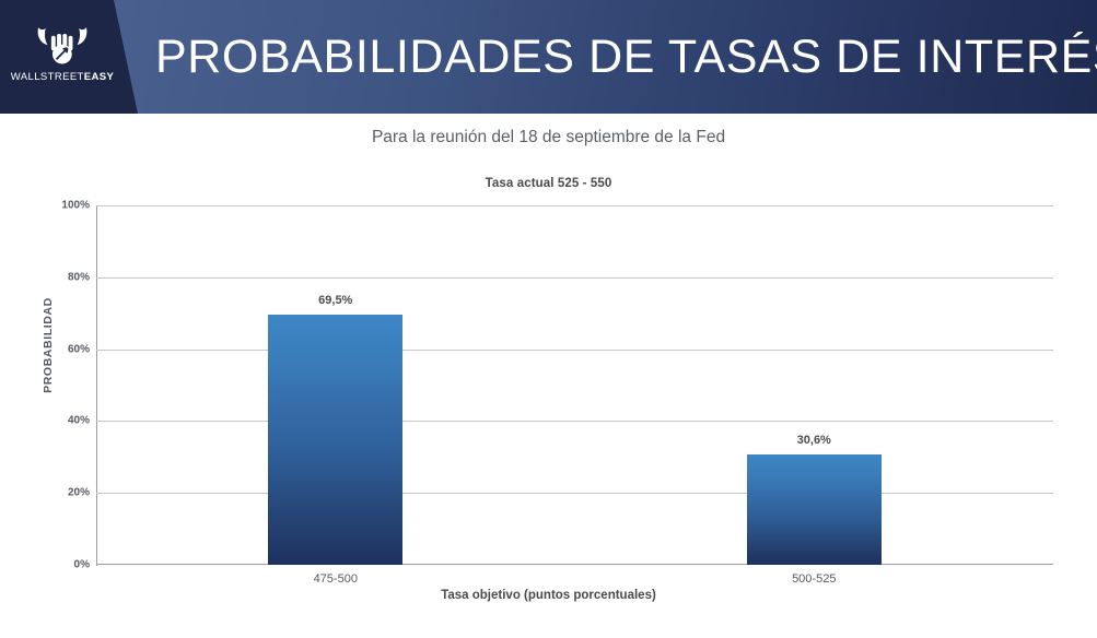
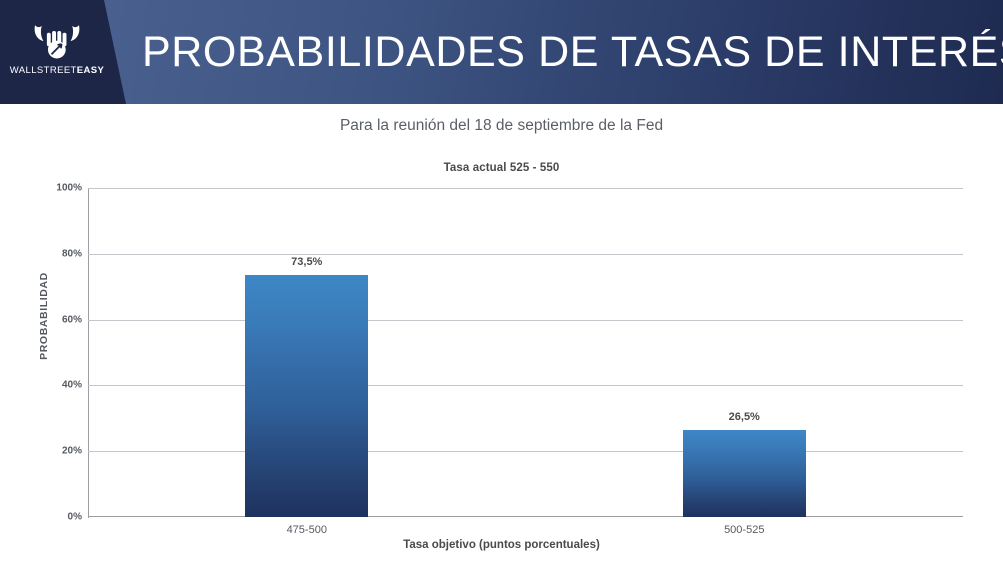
475-500: 69,5% -> 73,5%
500-525: 30,6% -> 26,5%
